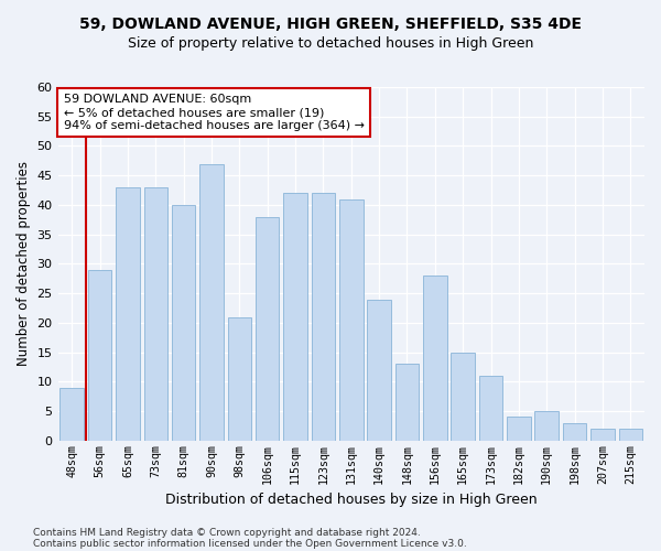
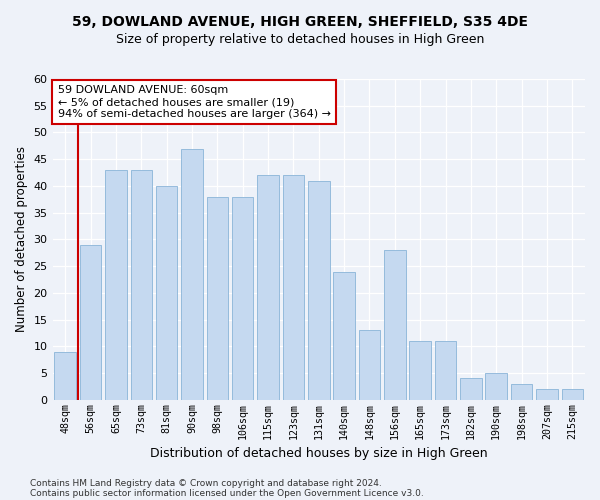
98sqm: 21 -> 38
165sqm: 15 -> 11
